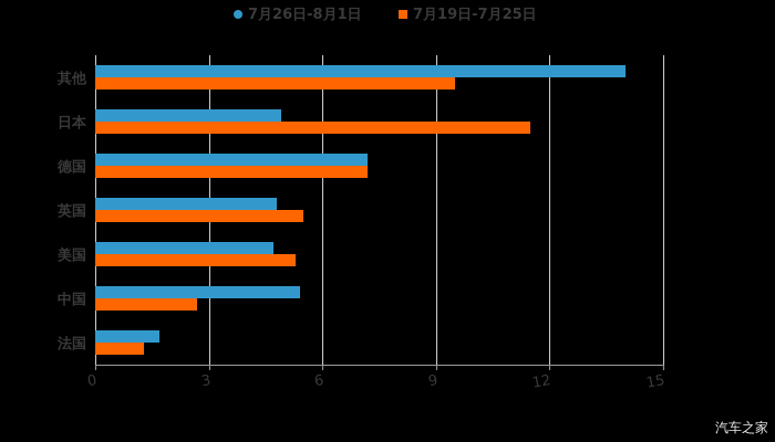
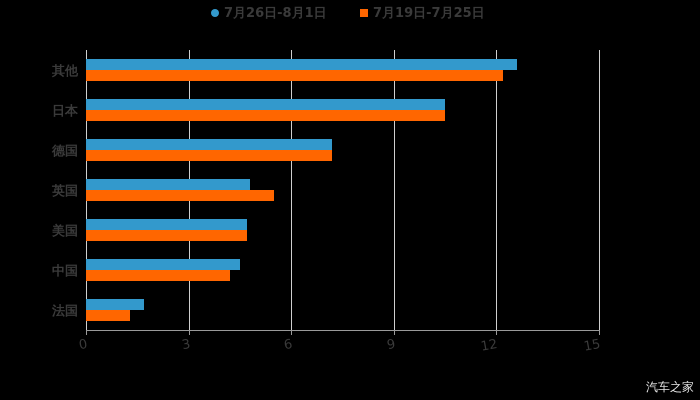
7月26日-8月1日/其他: 14.0 -> 12.6
7月19日-7月25日/其他: 9.5 -> 12.2
7月26日-8月1日/日本: 4.9 -> 10.5
7月19日-7月25日/日本: 11.5 -> 10.5
7月19日-7月25日/美国: 5.3 -> 4.7
7月26日-8月1日/中国: 5.4 -> 4.5
7月19日-7月25日/中国: 2.7 -> 4.2
